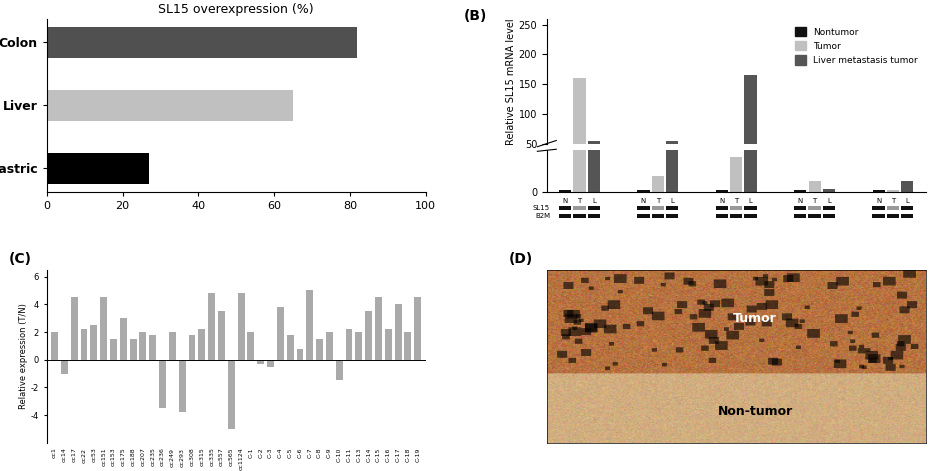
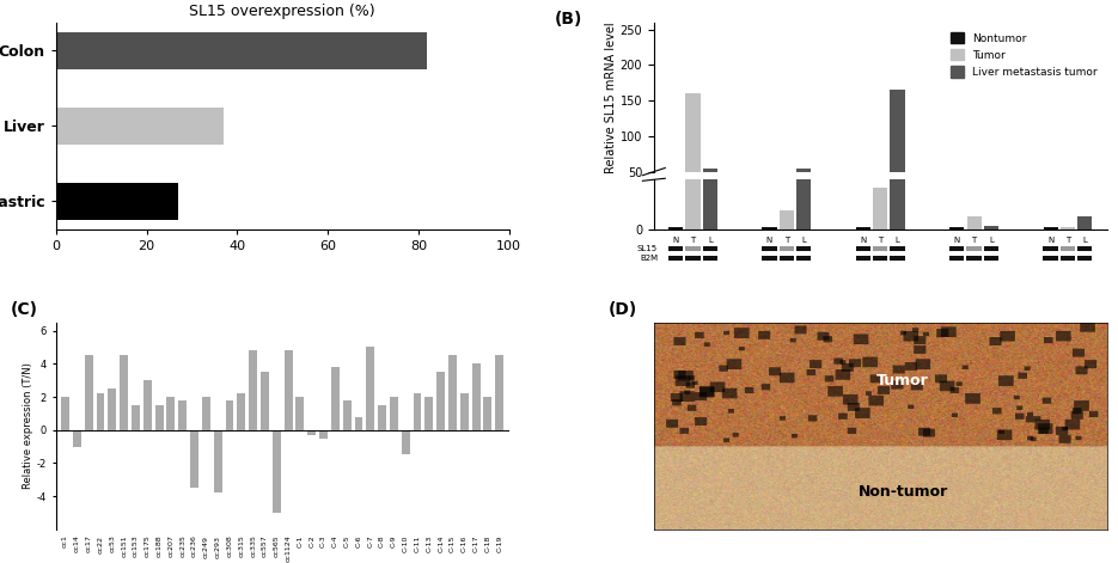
SL15 overexpression (%)/Liver: 65 -> 37
